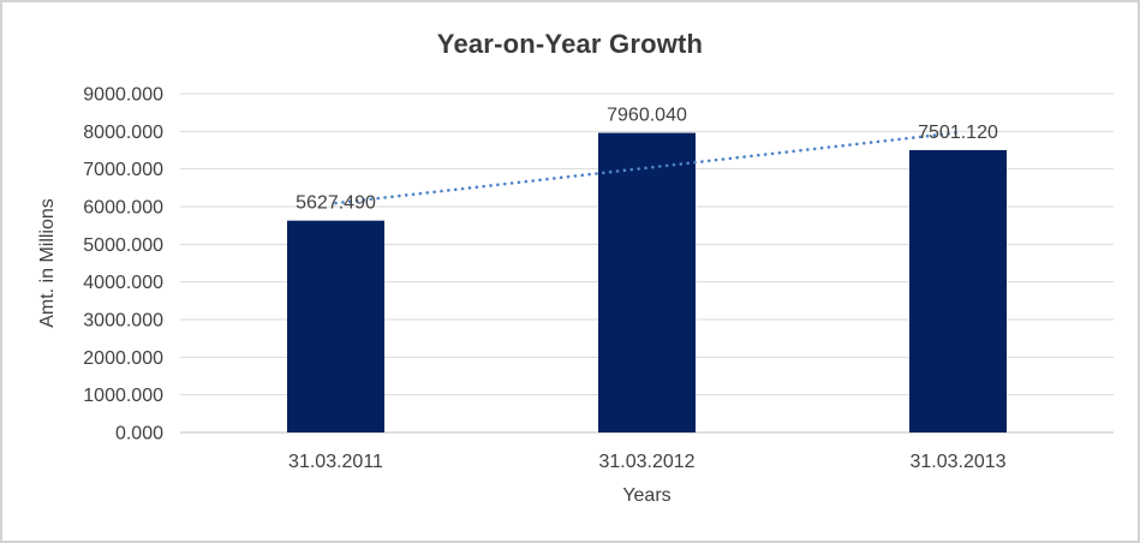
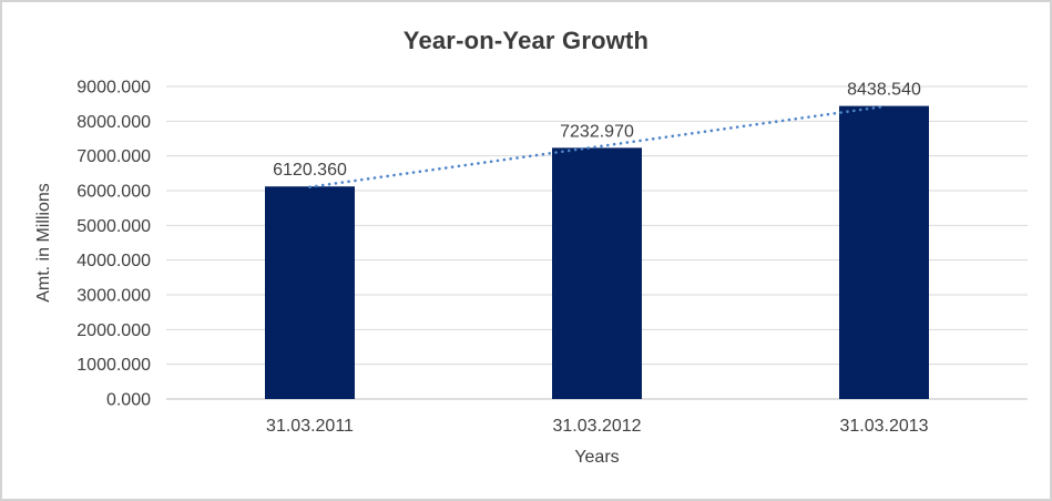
31.03.2011: 5627.490 -> 6120.360
31.03.2012: 7960.040 -> 7232.970
31.03.2013: 7501.120 -> 8438.540
